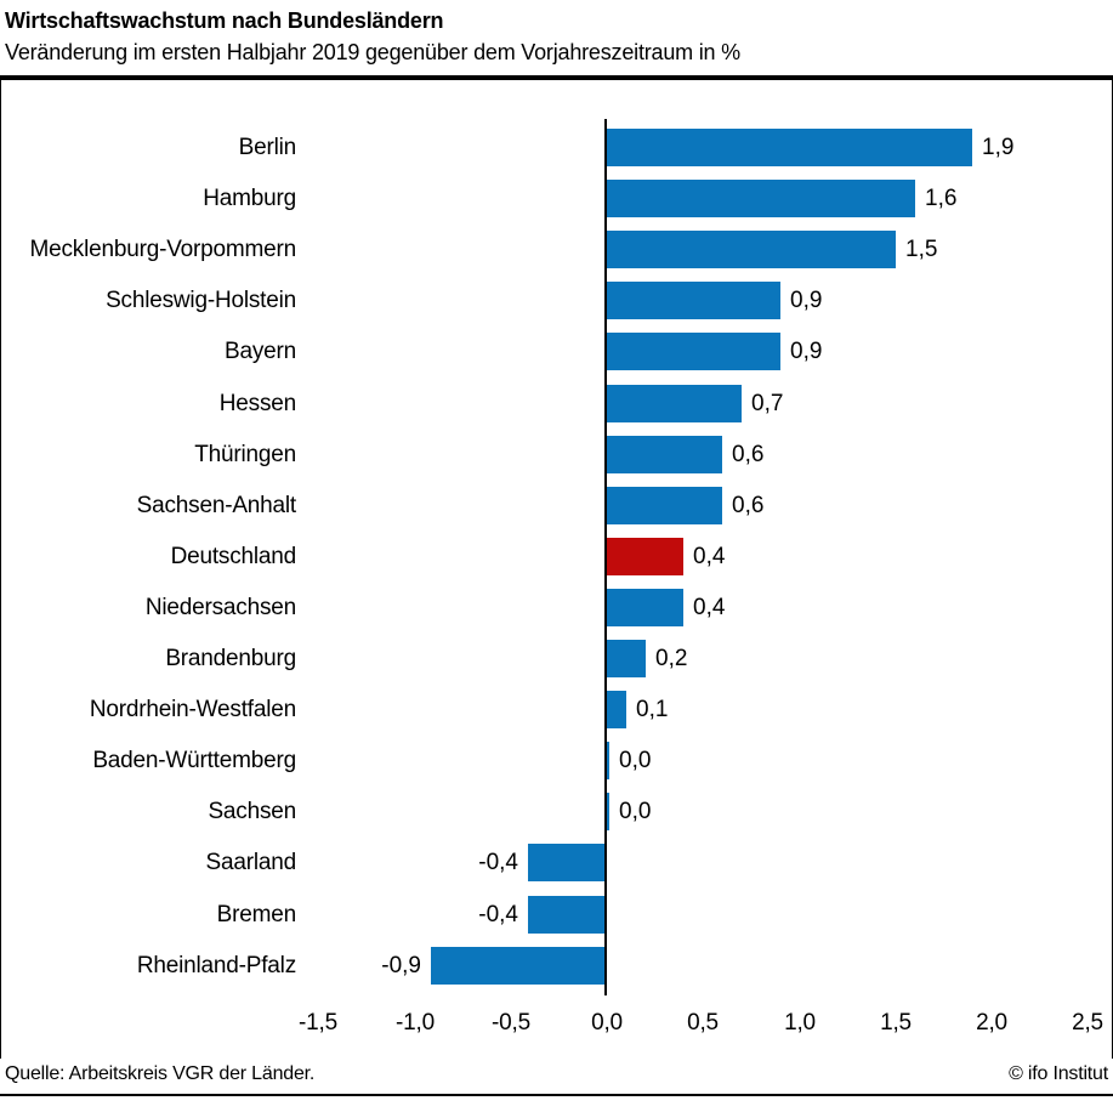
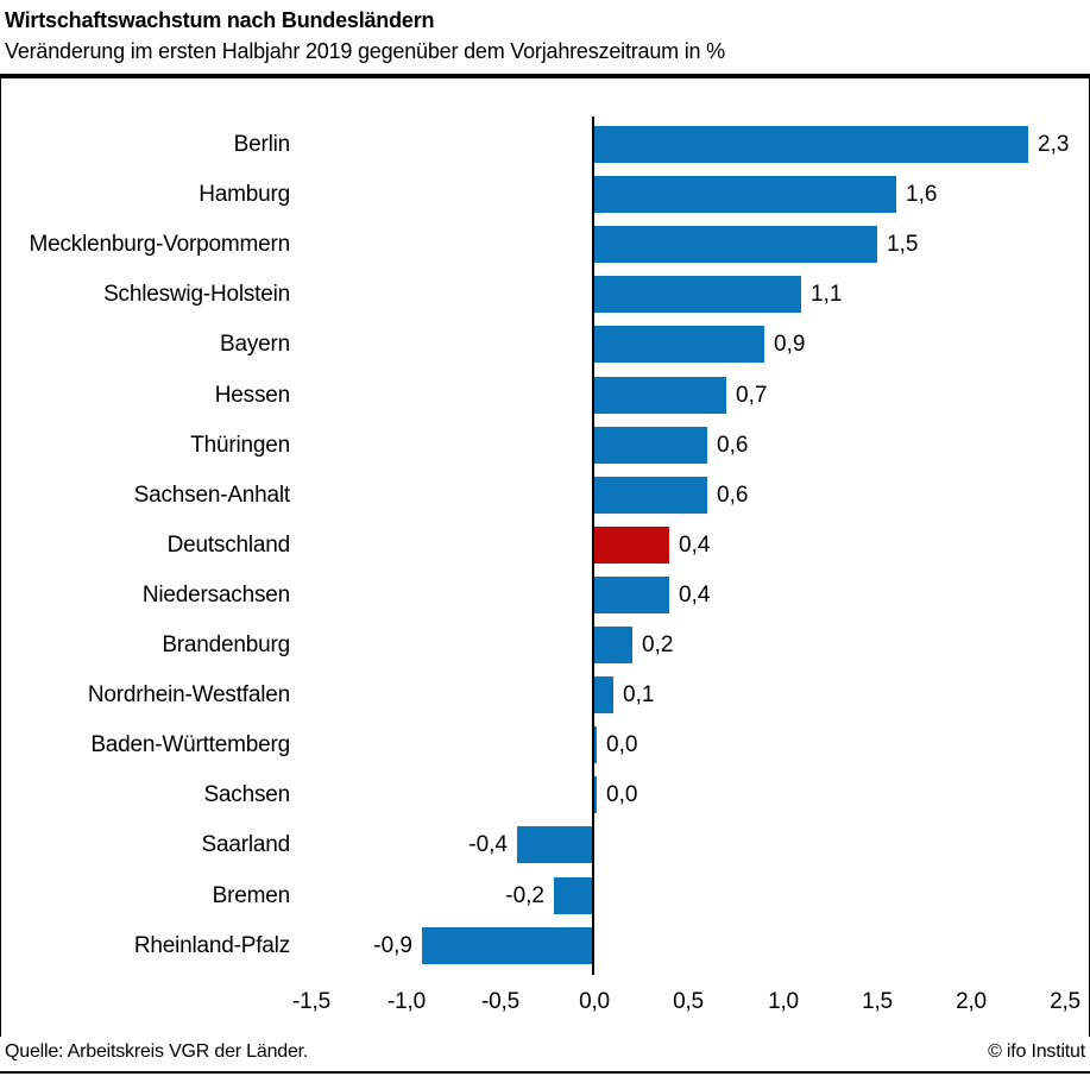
Berlin: 1,9 -> 2,3
Schleswig-Holstein: 0,9 -> 1,1
Bremen: -0,4 -> -0,2
